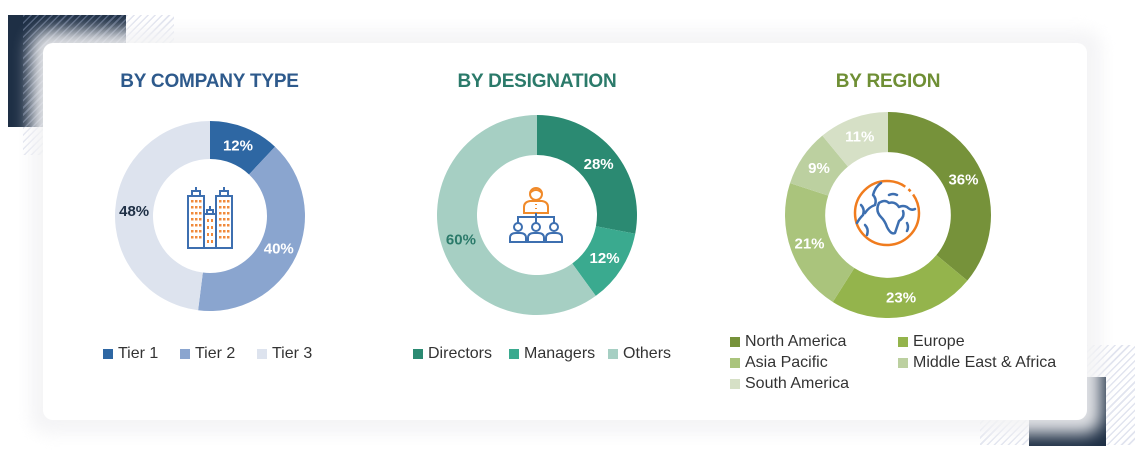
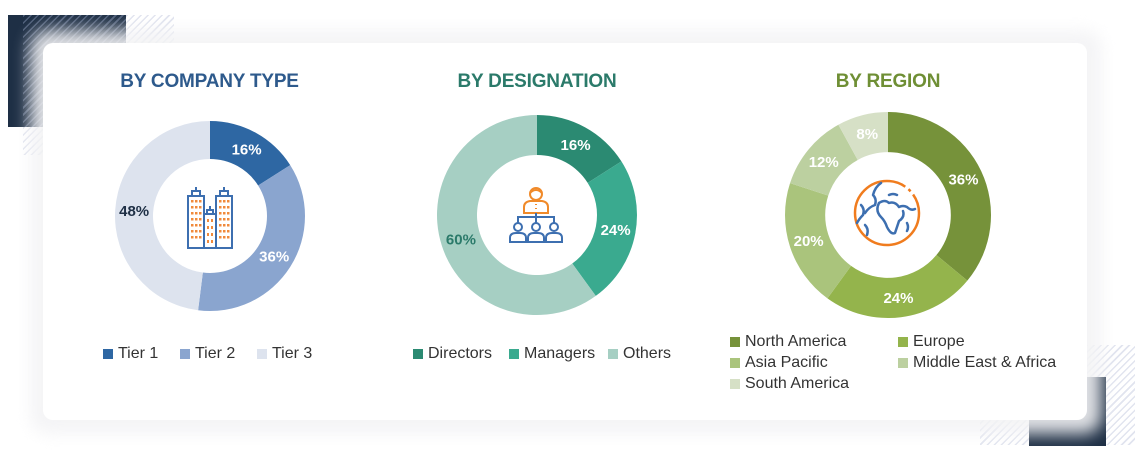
BY COMPANY TYPE/Tier 1: 12% -> 16%
BY COMPANY TYPE/Tier 2: 40% -> 36%
BY DESIGNATION/Directors: 28% -> 16%
BY DESIGNATION/Managers: 12% -> 24%
BY REGION/Europe: 23% -> 24%
BY REGION/Asia Pacific: 21% -> 20%
BY REGION/Middle East & Africa: 9% -> 12%
BY REGION/South America: 11% -> 8%
